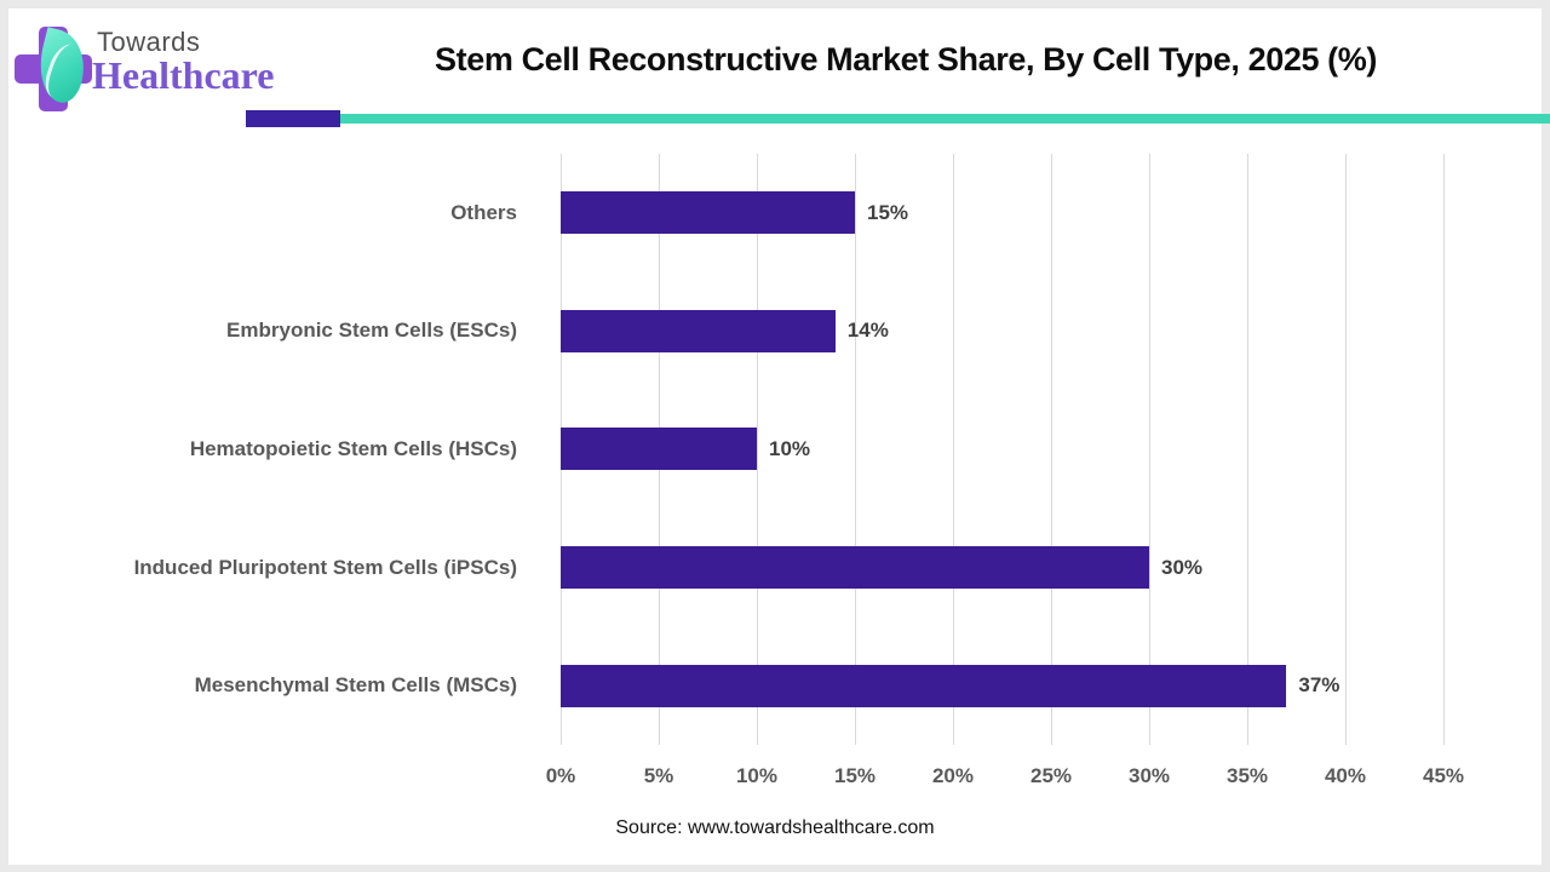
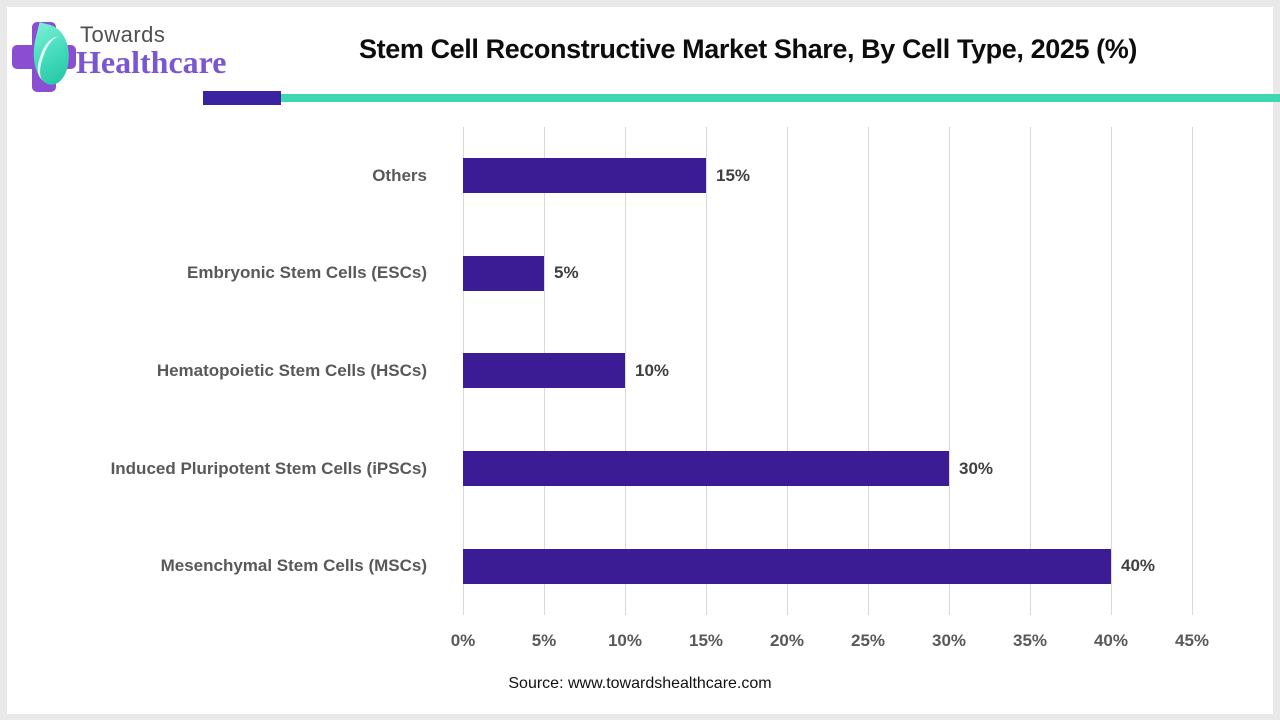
Embryonic Stem Cells (ESCs): 14% -> 5%
Mesenchymal Stem Cells (MSCs): 37% -> 40%
